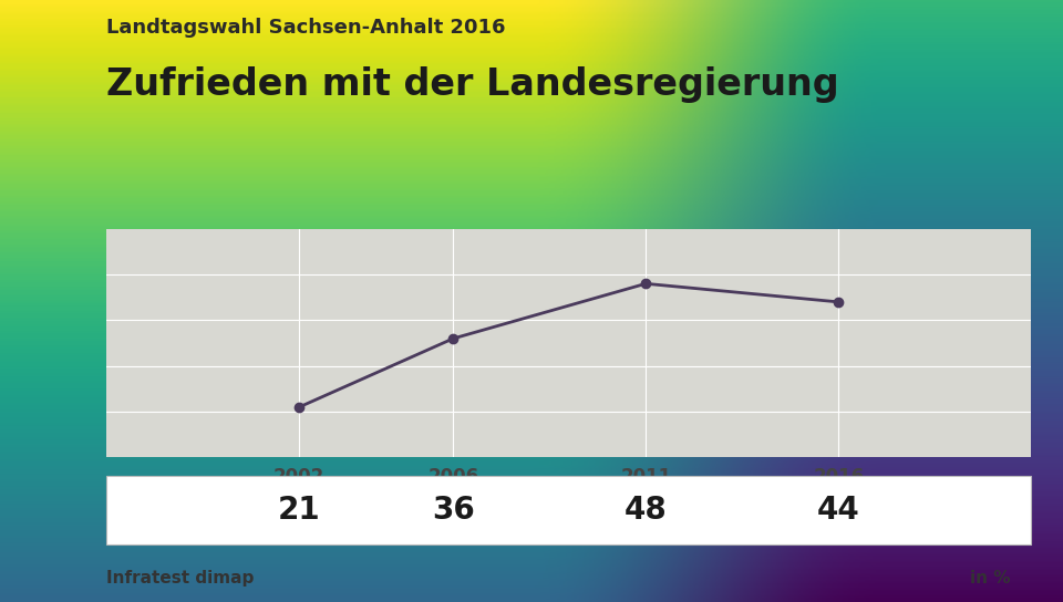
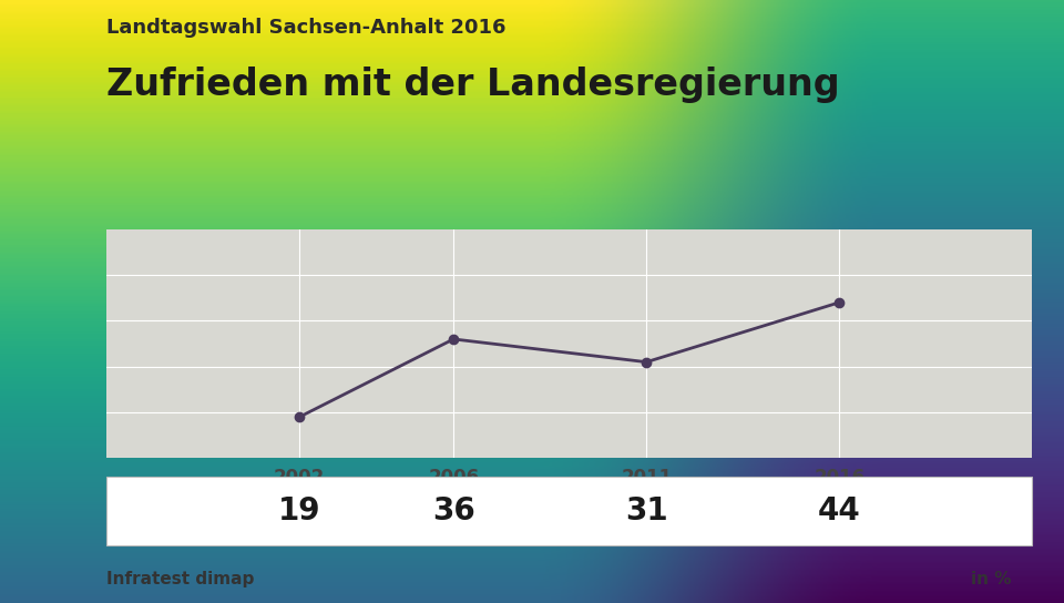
2002: 21 -> 19
2011: 48 -> 31
